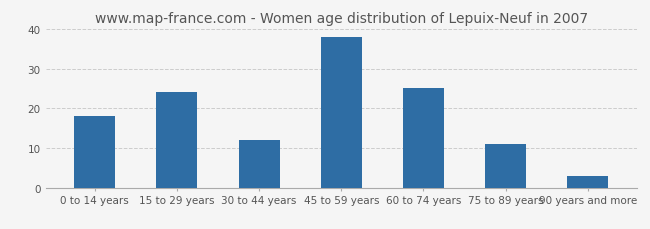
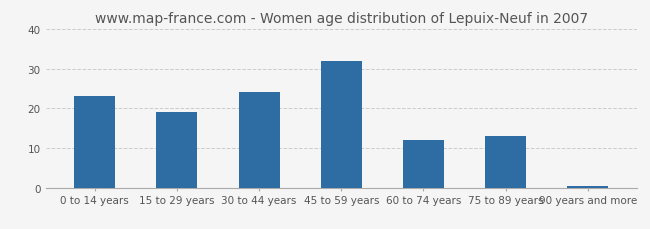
0 to 14 years: 18.0 -> 23.0
15 to 29 years: 24.0 -> 19.0
30 to 44 years: 12.0 -> 24.0
45 to 59 years: 38.0 -> 32.0
60 to 74 years: 25.0 -> 12.0
75 to 89 years: 11.0 -> 13.0
90 years and more: 3.0 -> 0.5
